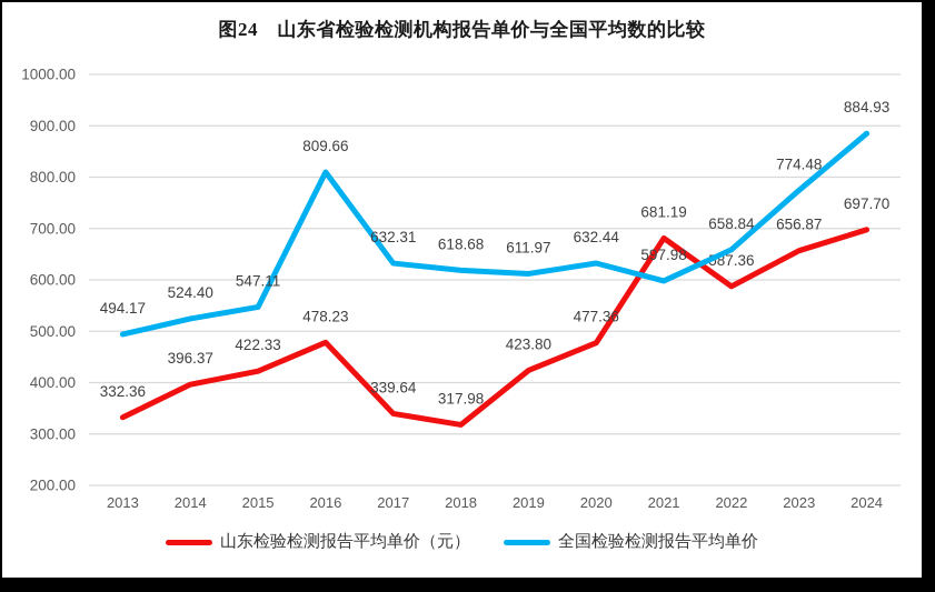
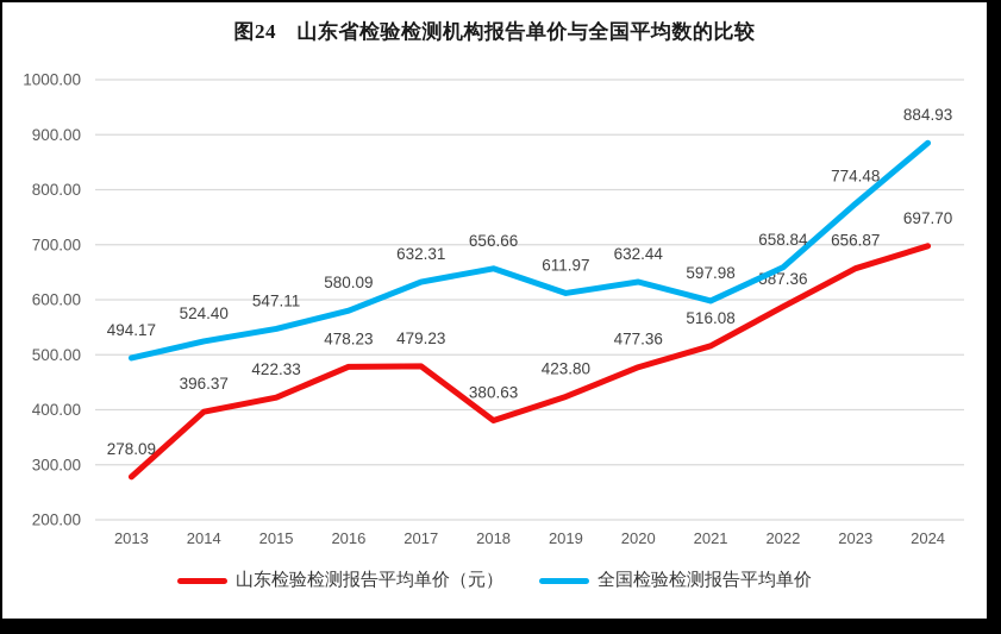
山东检验检测报告平均单价（元）/2013: 332.36 -> 278.09
全国检验检测报告平均单价/2016: 809.66 -> 580.09
山东检验检测报告平均单价（元）/2017: 339.64 -> 479.23
山东检验检测报告平均单价（元）/2018: 317.98 -> 380.63
全国检验检测报告平均单价/2018: 618.68 -> 656.66
山东检验检测报告平均单价（元）/2021: 681.19 -> 516.08
